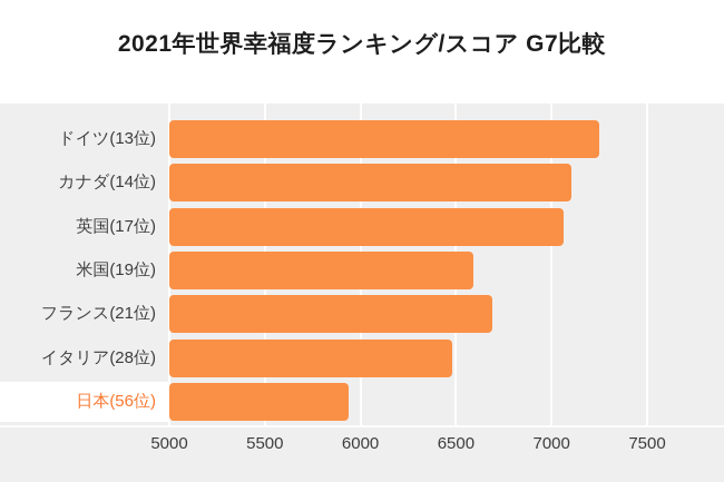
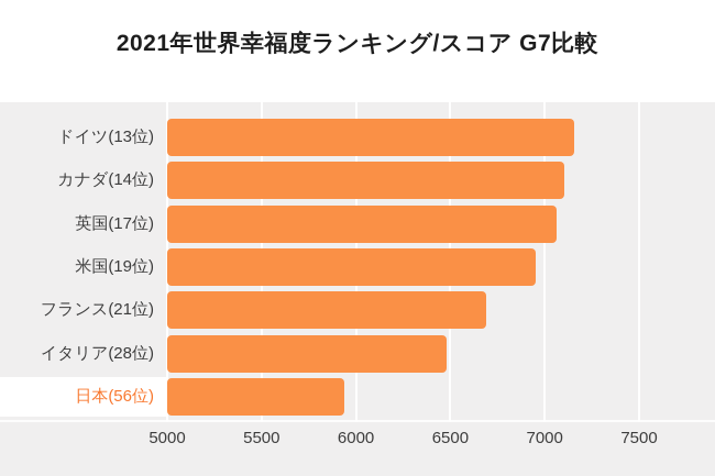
ドイツ(13位): 7250 -> 7160
米国(19位): 6590 -> 6950
